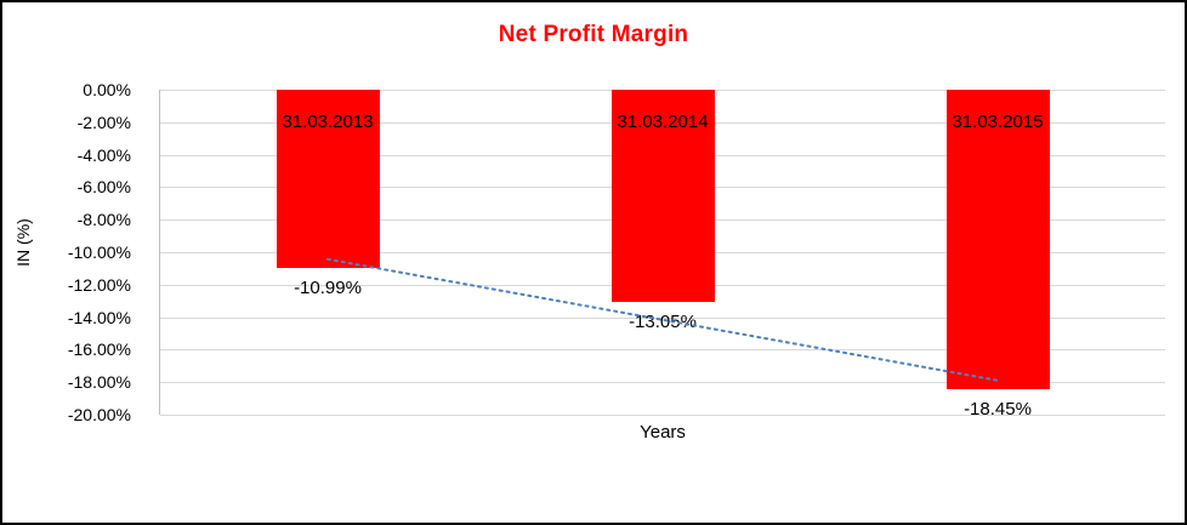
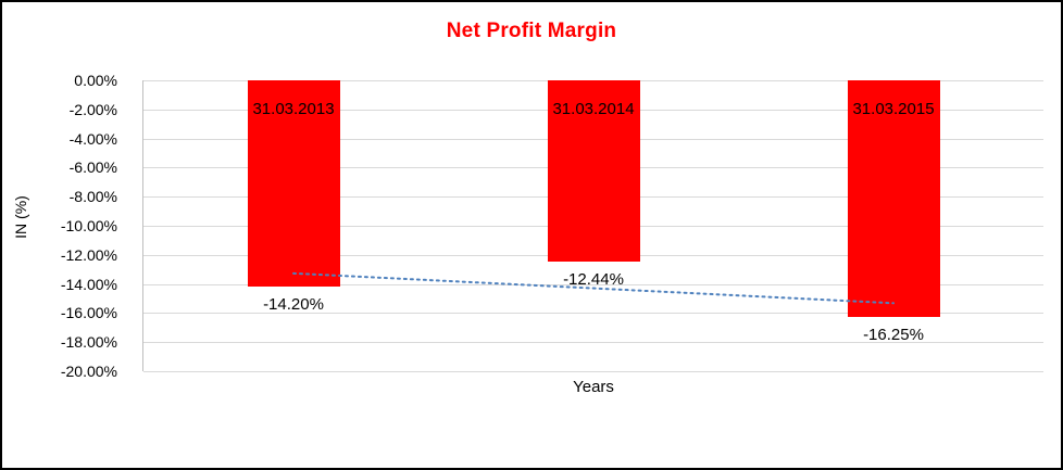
31.03.2013: -10.99% -> -14.20%
31.03.2014: -13.05% -> -12.44%
31.03.2015: -18.45% -> -16.25%
